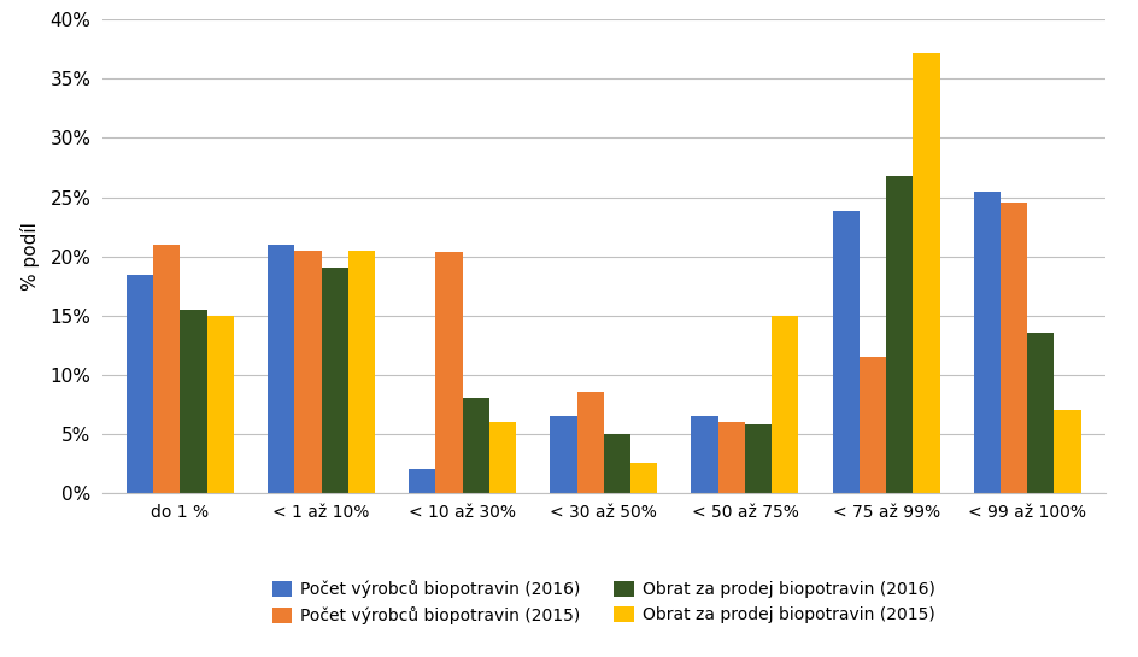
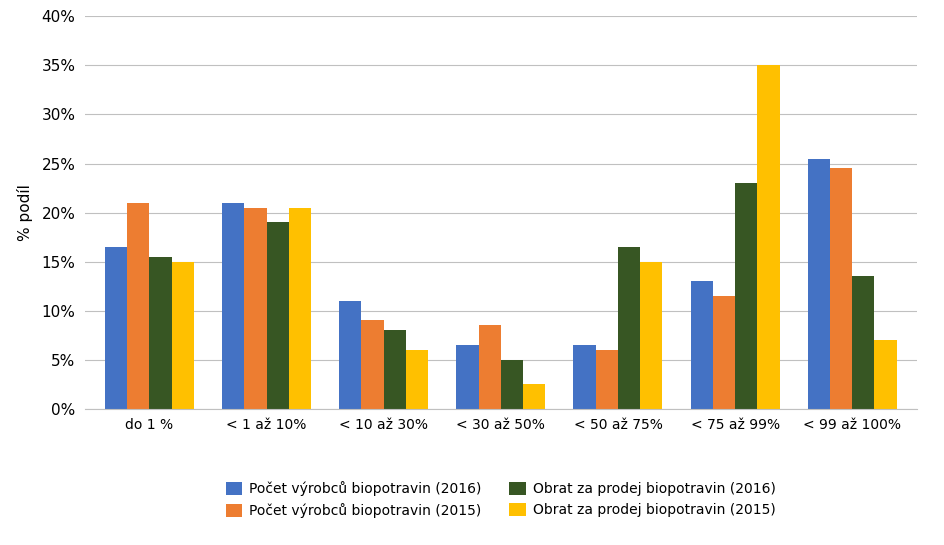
Počet výrobců biopotravin (2016)/do 1 %: 18.4% -> 16.5%
Počet výrobců biopotravin (2016)/< 10 až 30%: 2.0% -> 11.0%
Počet výrobců biopotravin (2015)/< 10 až 30%: 20.4% -> 9.0%
Obrat za prodej biopotravin (2016)/< 50 až 75%: 5.8% -> 16.5%
Počet výrobců biopotravin (2016)/< 75 až 99%: 23.8% -> 13.0%
Obrat za prodej biopotravin (2016)/< 75 až 99%: 26.8% -> 23.0%
Obrat za prodej biopotravin (2015)/< 75 až 99%: 37.2% -> 35.0%
